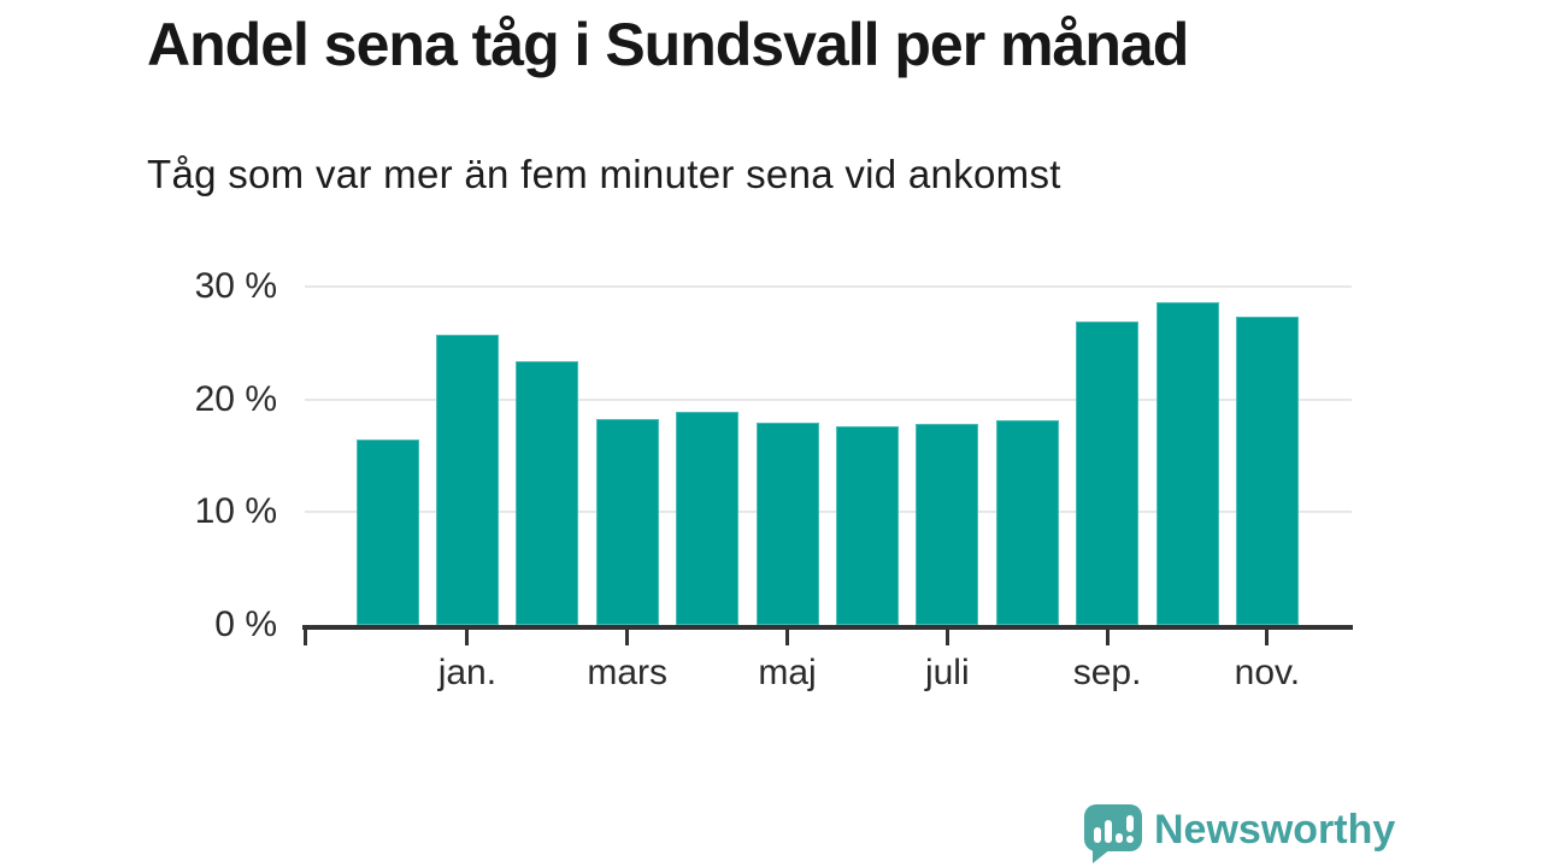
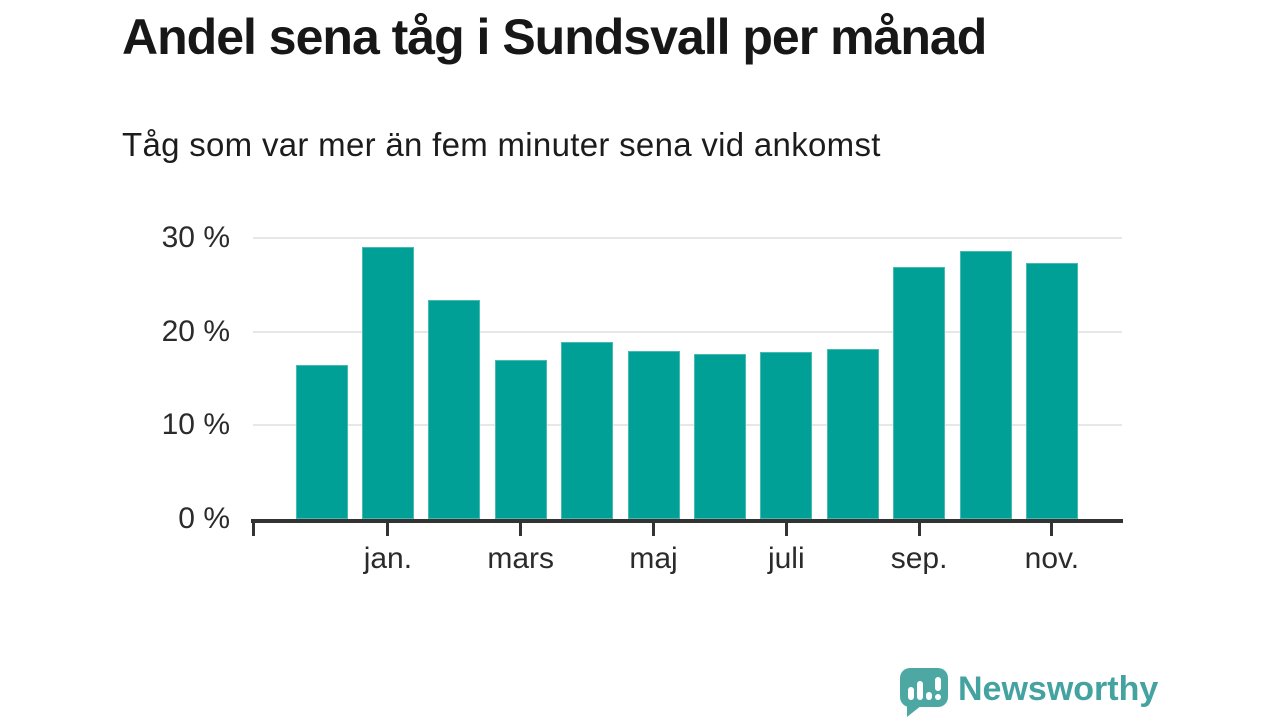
jan.: 26% -> 29%
mars: 18% -> 17%
